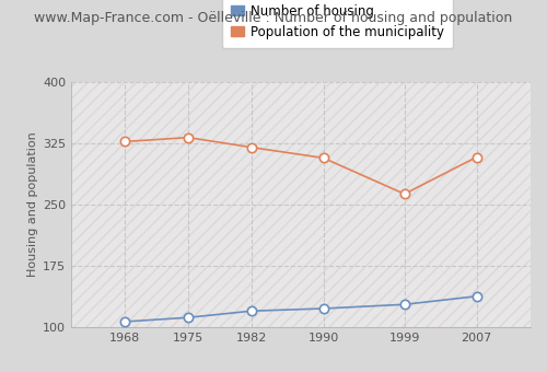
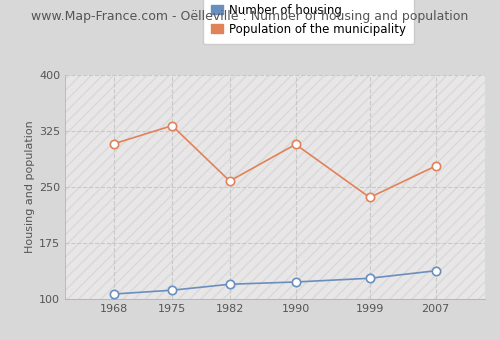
Population of the municipality/1968: 327 -> 308
Population of the municipality/1982: 320 -> 258
Population of the municipality/1999: 263 -> 236
Population of the municipality/2007: 308 -> 278
